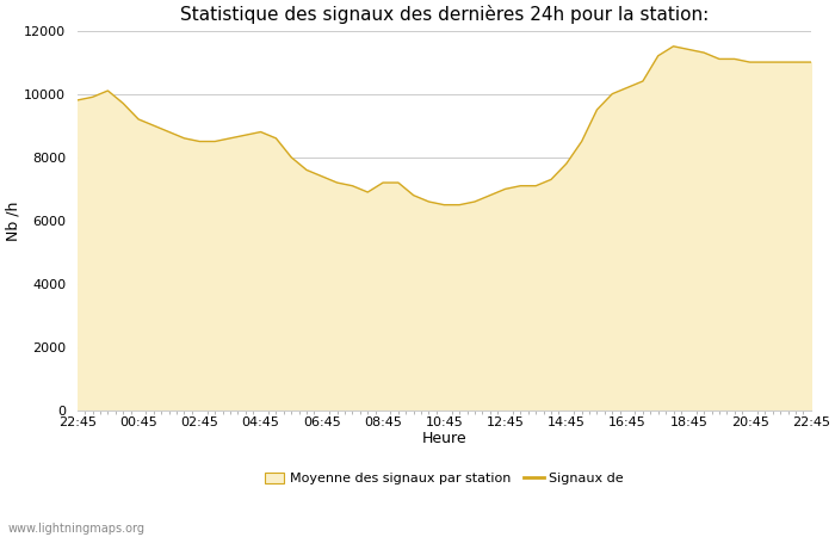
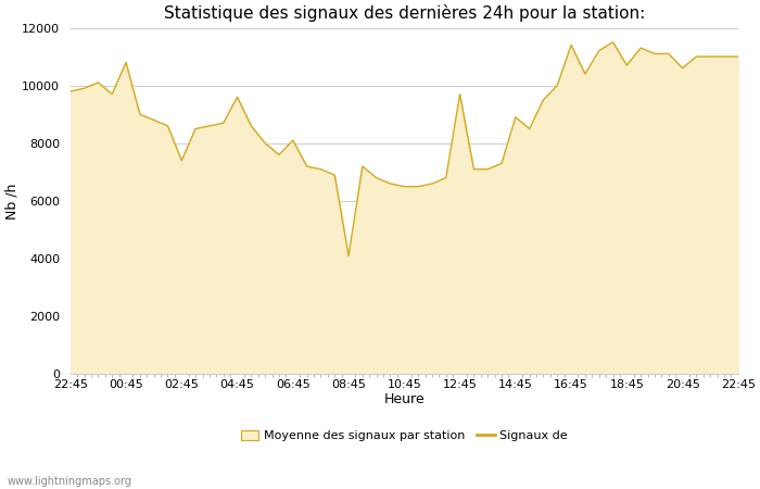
00:45: 9200 -> 10800
02:45: 8500 -> 7400
04:45: 8800 -> 9600
06:45: 7400 -> 8100
08:45: 7200 -> 4100
12:45: 7000 -> 9700
14:45: 7800 -> 8900
16:45: 10200 -> 11400
18:45: 11400 -> 10700
20:45: 11000 -> 10600
